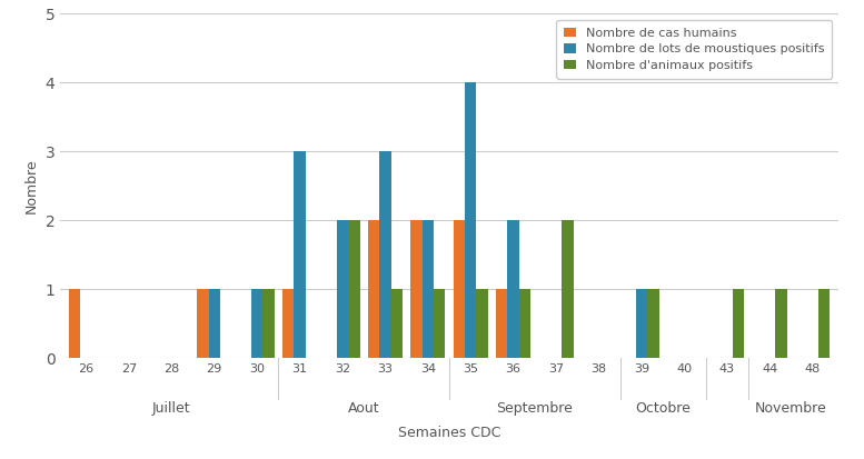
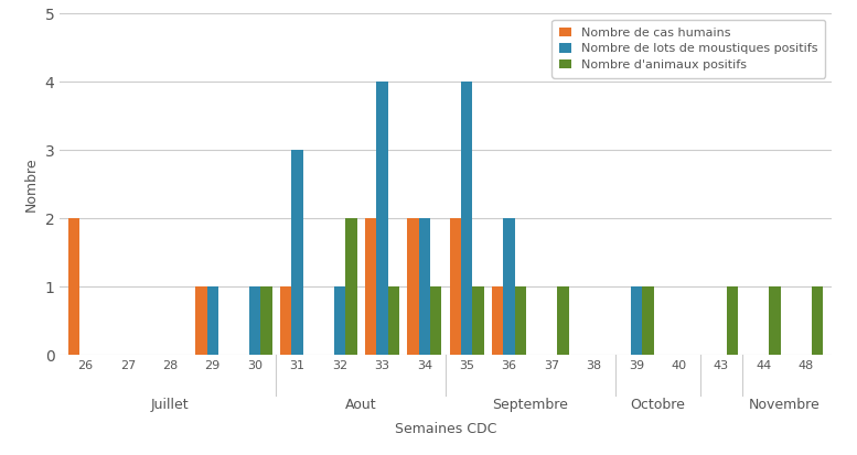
Nombre de cas humains/26: 1 -> 2
Nombre de lots de moustiques positifs/32: 2 -> 1
Nombre de lots de moustiques positifs/33: 3 -> 4
Nombre d'animaux positifs/37: 2 -> 1
